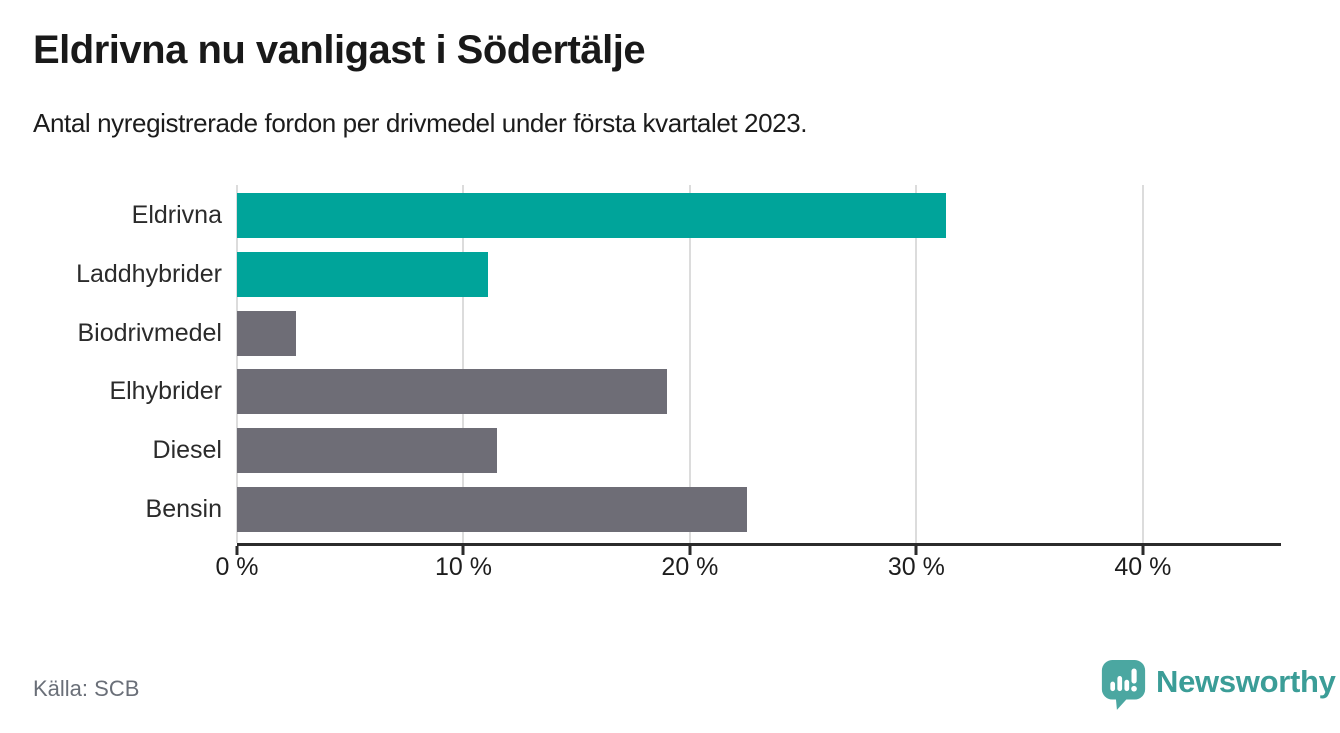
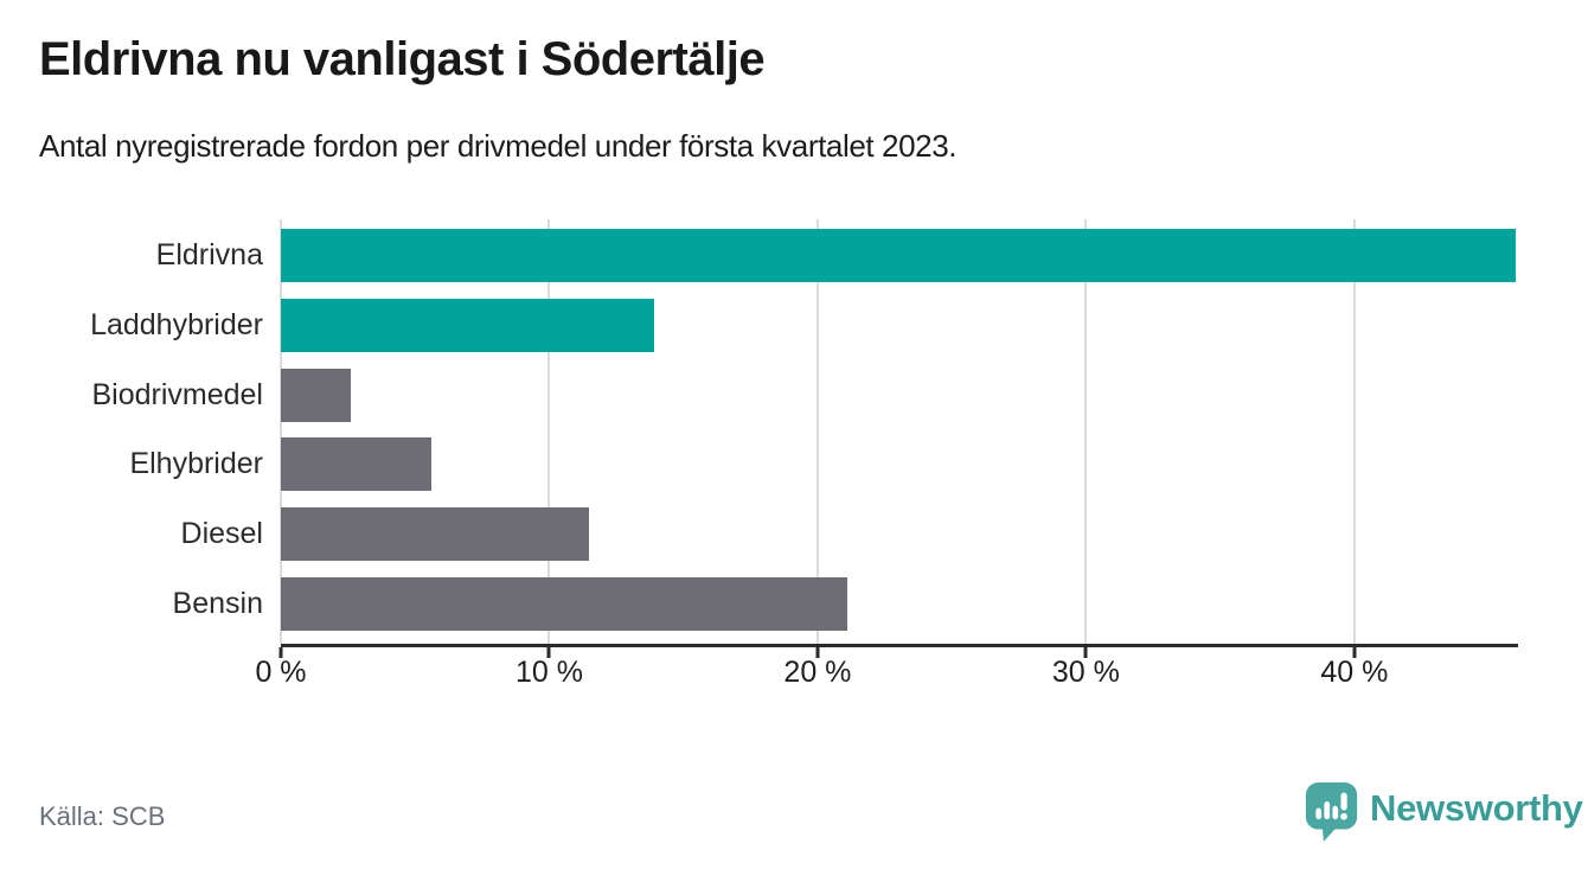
Eldrivna: 31.3% -> 46.0%
Laddhybrider: 11.1% -> 13.9%
Elhybrider: 19.0% -> 5.6%
Bensin: 22.5% -> 21.1%
